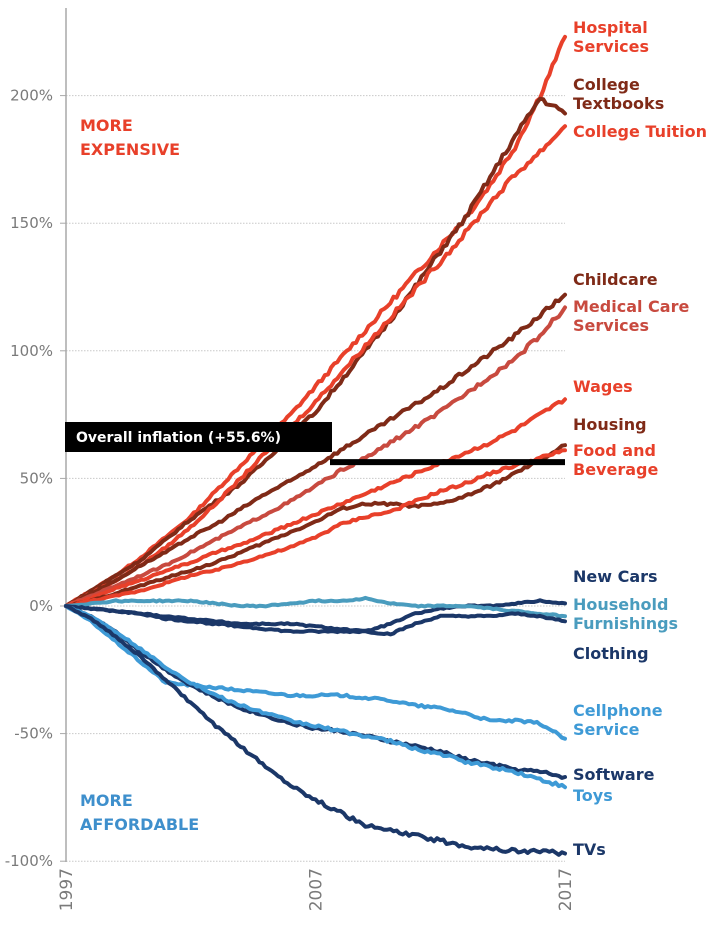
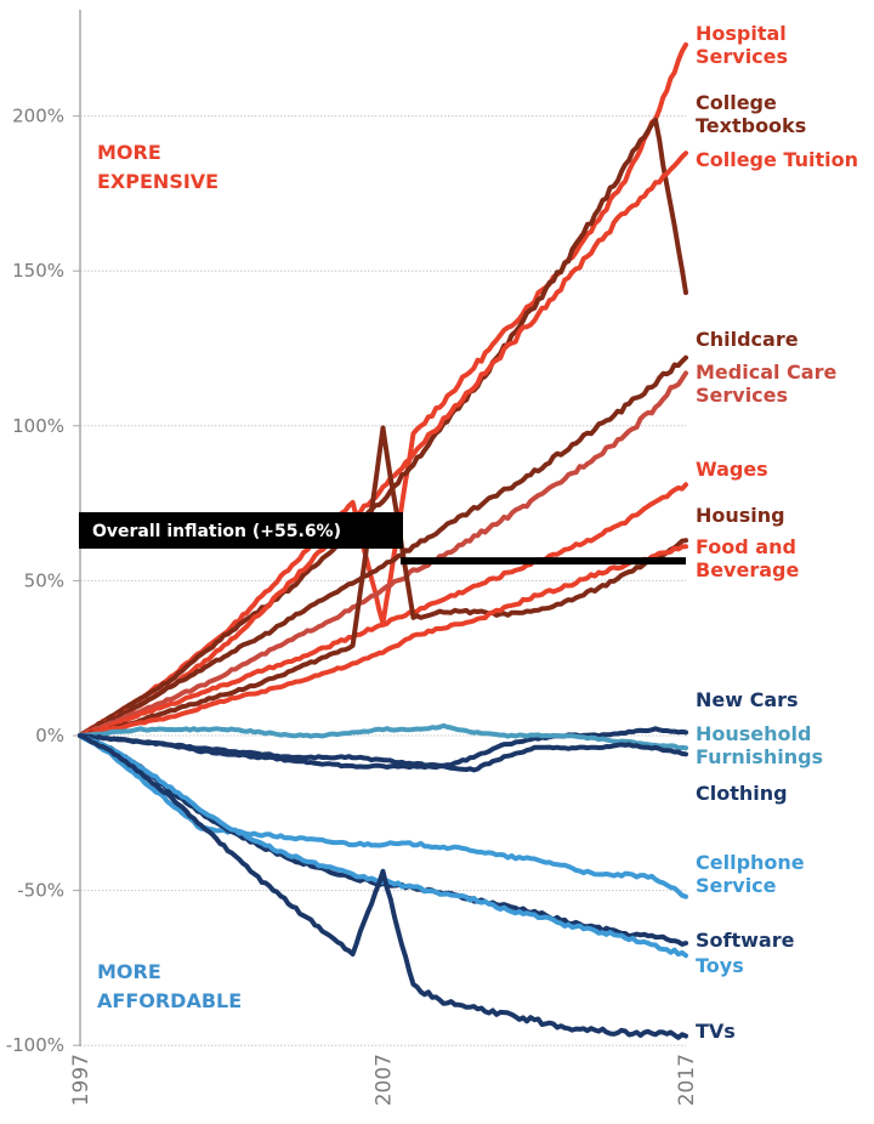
Hospital Services/2007: 86% -> 36%
Housing/2007: 33% -> 99%
TVs/2007: -76% -> -44%
College Textbooks/2017: 193% -> 143%
